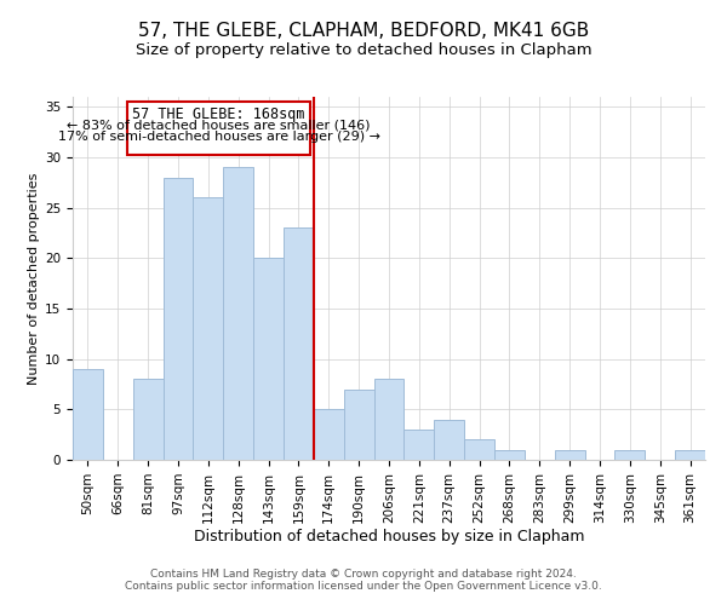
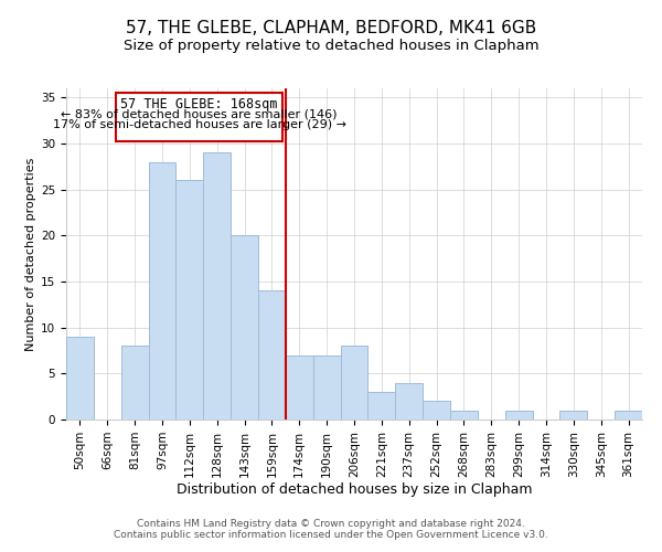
159sqm: 23 -> 14
174sqm: 5 -> 7
